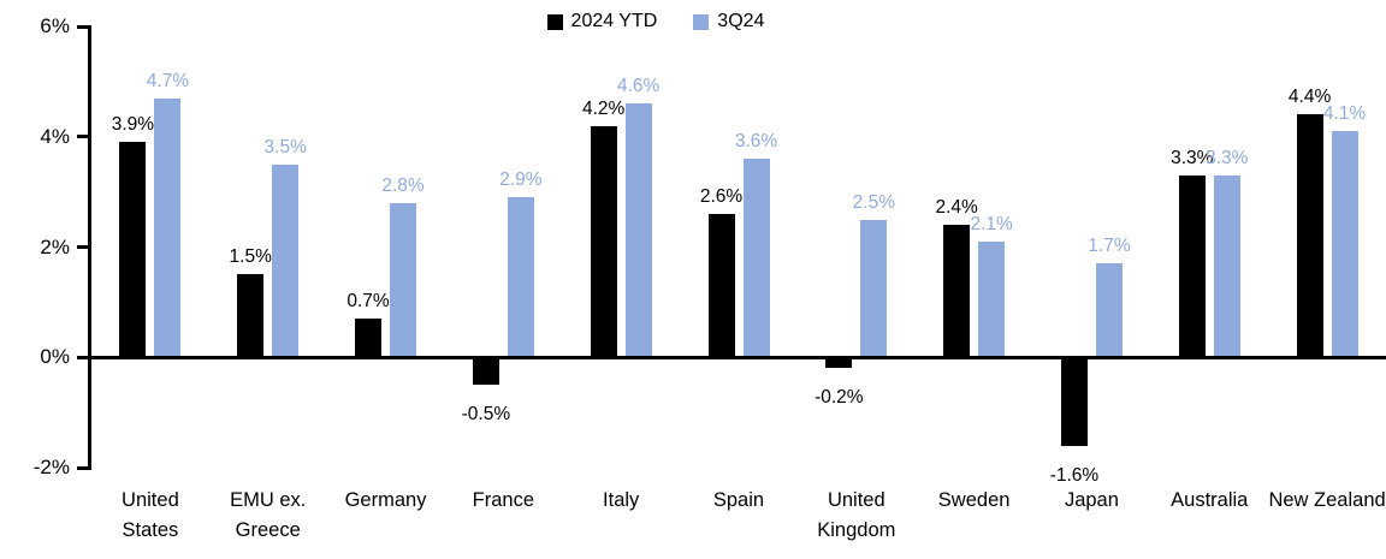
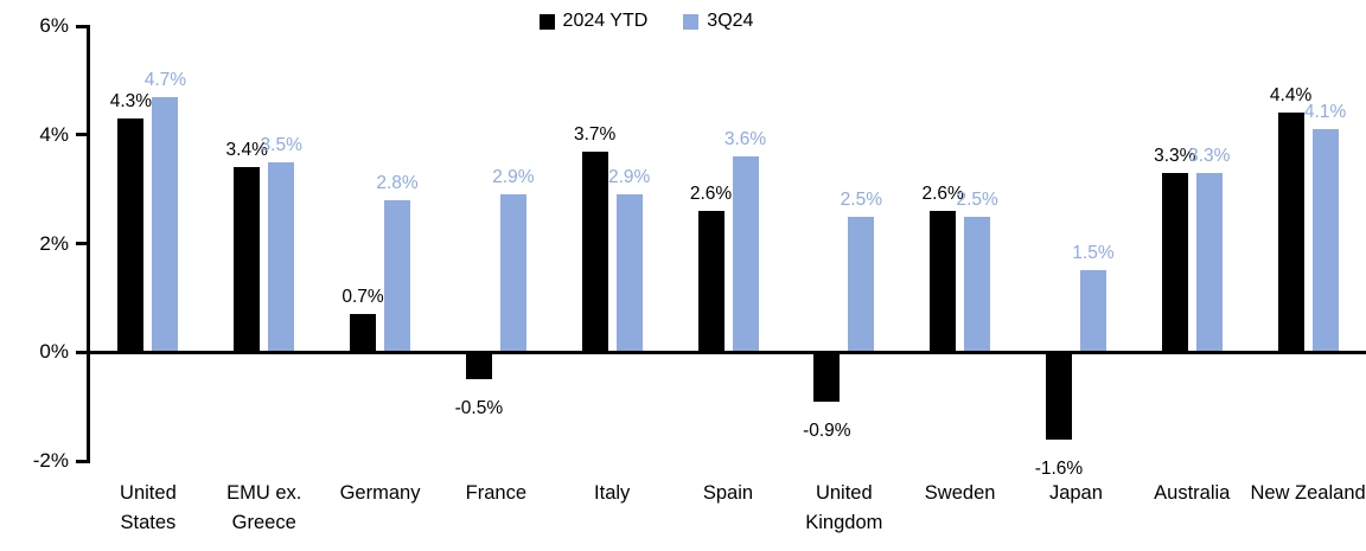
2024 YTD/United States: 3.9% -> 4.3%
2024 YTD/EMU ex. Greece: 1.5% -> 3.4%
2024 YTD/Italy: 4.2% -> 3.7%
3Q24/Italy: 4.6% -> 2.9%
2024 YTD/United Kingdom: -0.2% -> -0.9%
2024 YTD/Sweden: 2.4% -> 2.6%
3Q24/Sweden: 2.1% -> 2.5%
3Q24/Japan: 1.7% -> 1.5%
